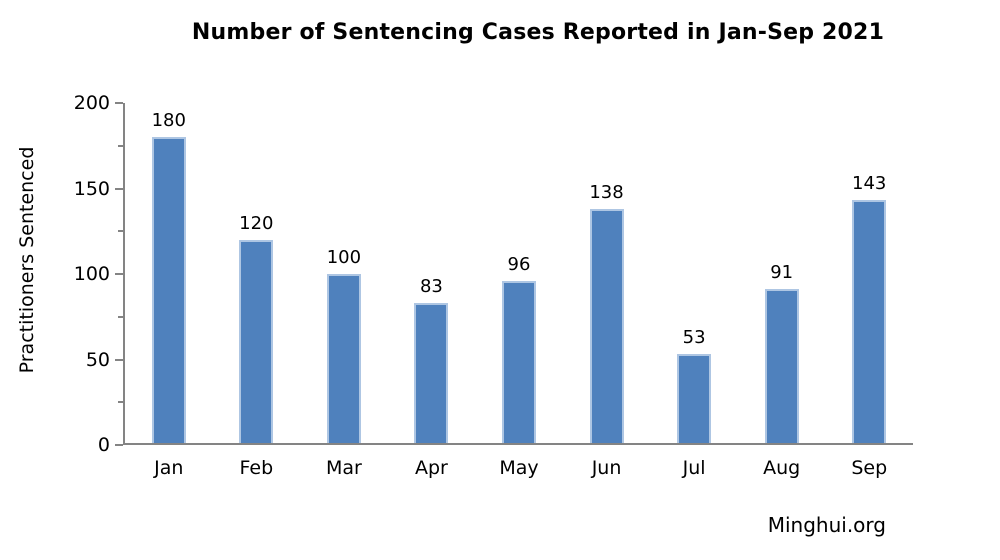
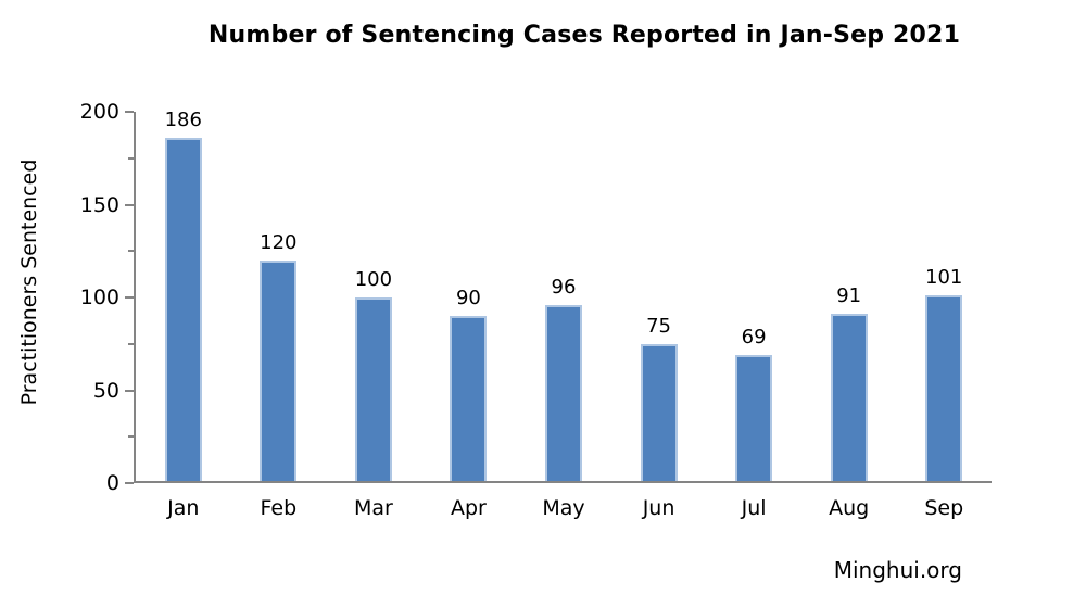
Jan: 180 -> 186
Apr: 83 -> 90
Jun: 138 -> 75
Jul: 53 -> 69
Sep: 143 -> 101
